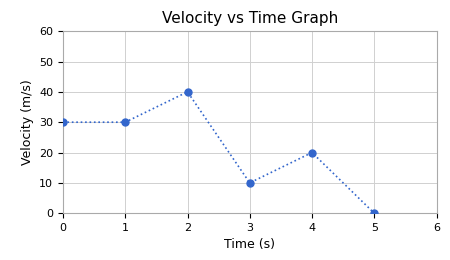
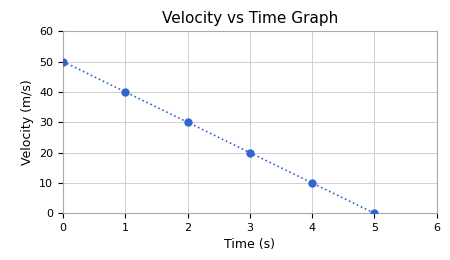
0: 30 -> 50
1: 30 -> 40
2: 40 -> 30
3: 10 -> 20
4: 20 -> 10
